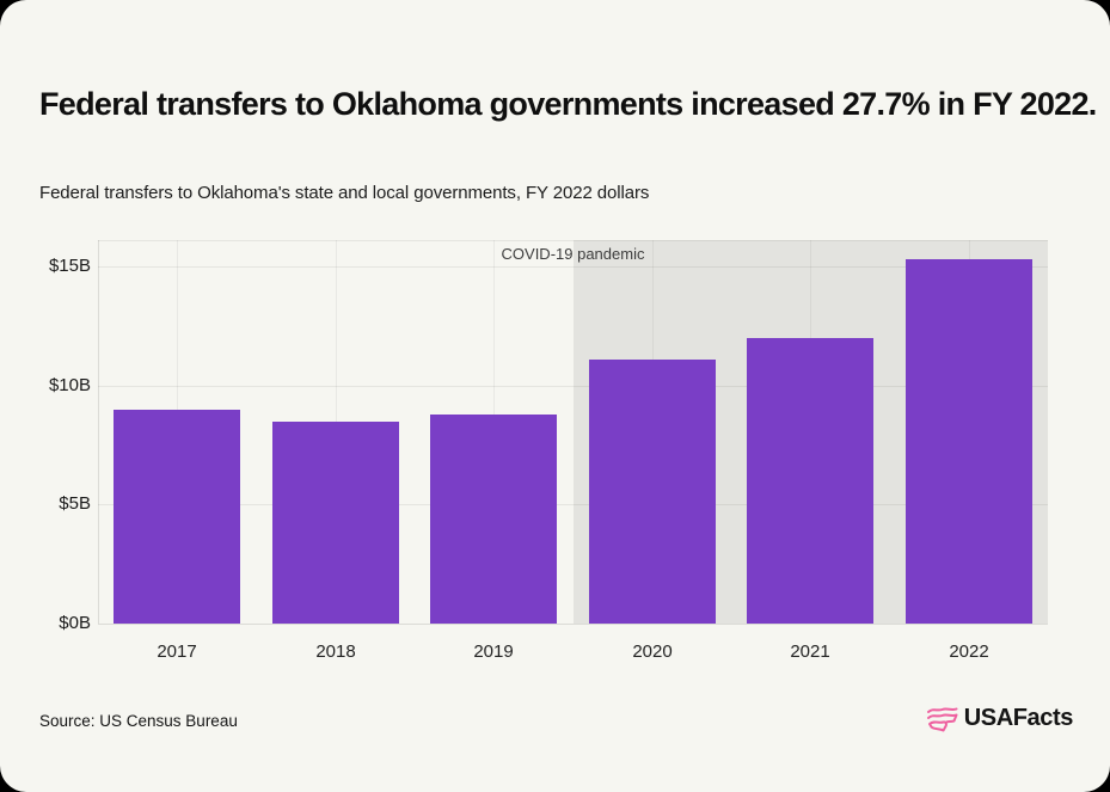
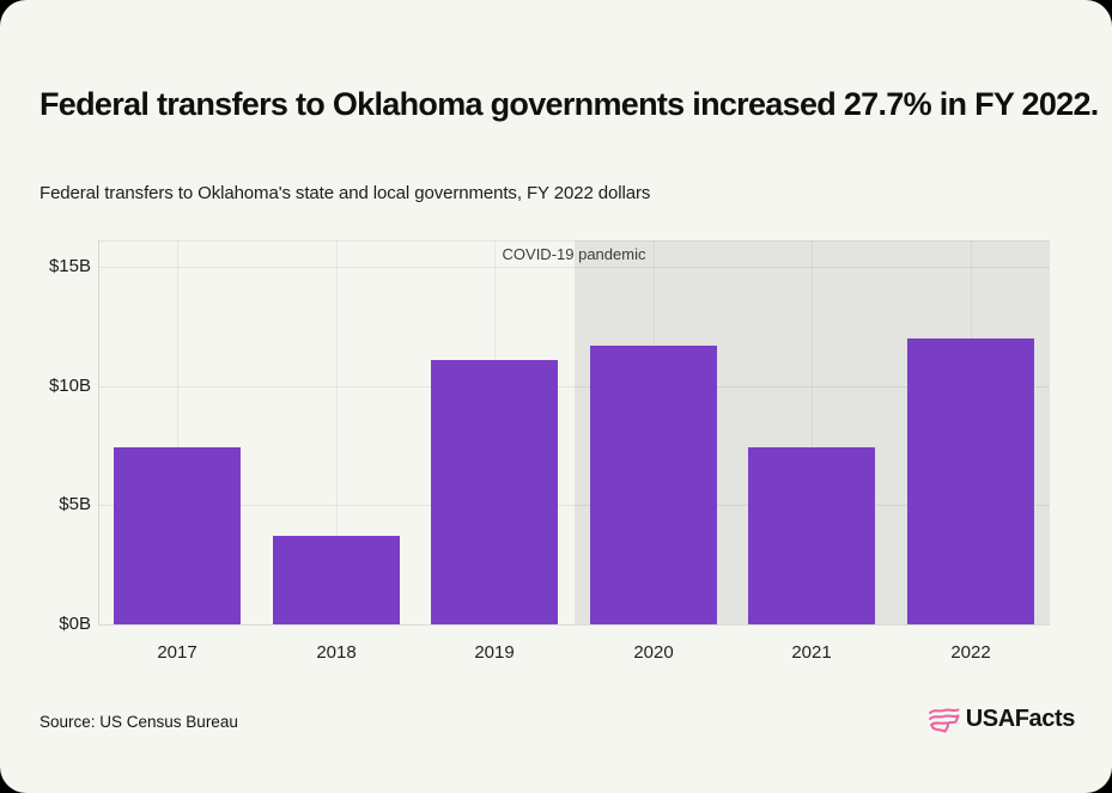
2017: $9.0B -> $7.4B
2018: $8.5B -> $3.7B
2019: $8.8B -> $11.1B
2020: $11.1B -> $11.7B
2021: $12.0B -> $7.4B
2022: $15.3B -> $12.0B
